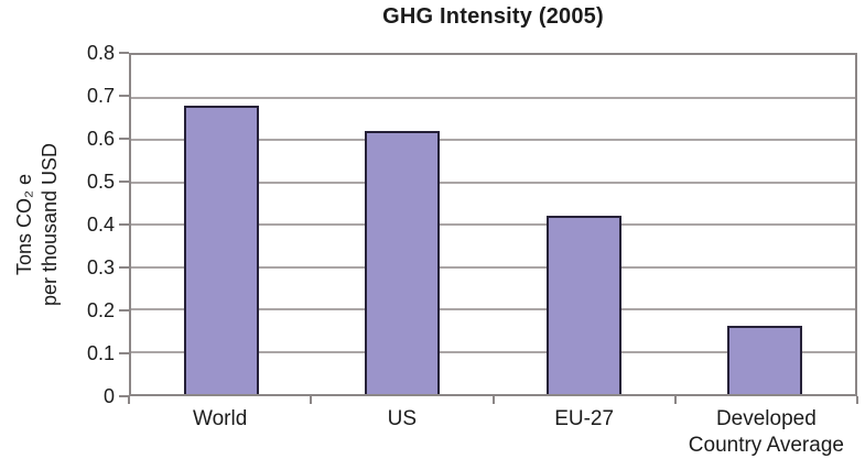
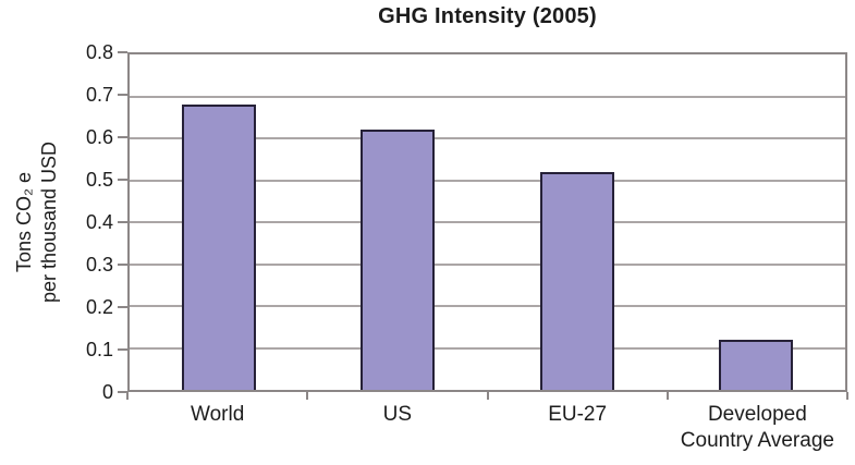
EU-27: 0.42 -> 0.52
Developed Country Average: 0.16 -> 0.12
